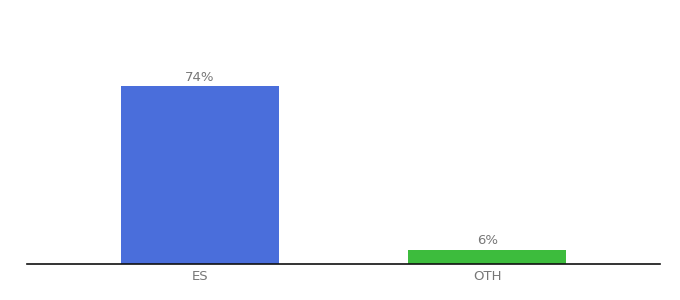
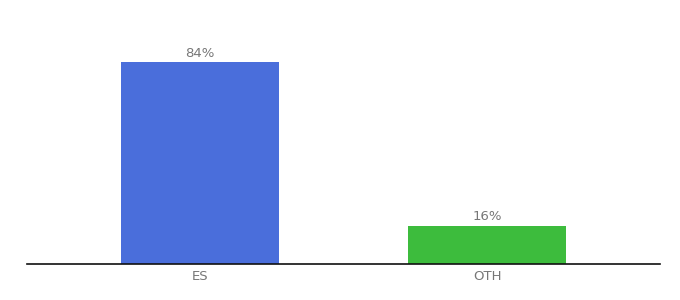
ES: 74% -> 84%
OTH: 6% -> 16%
